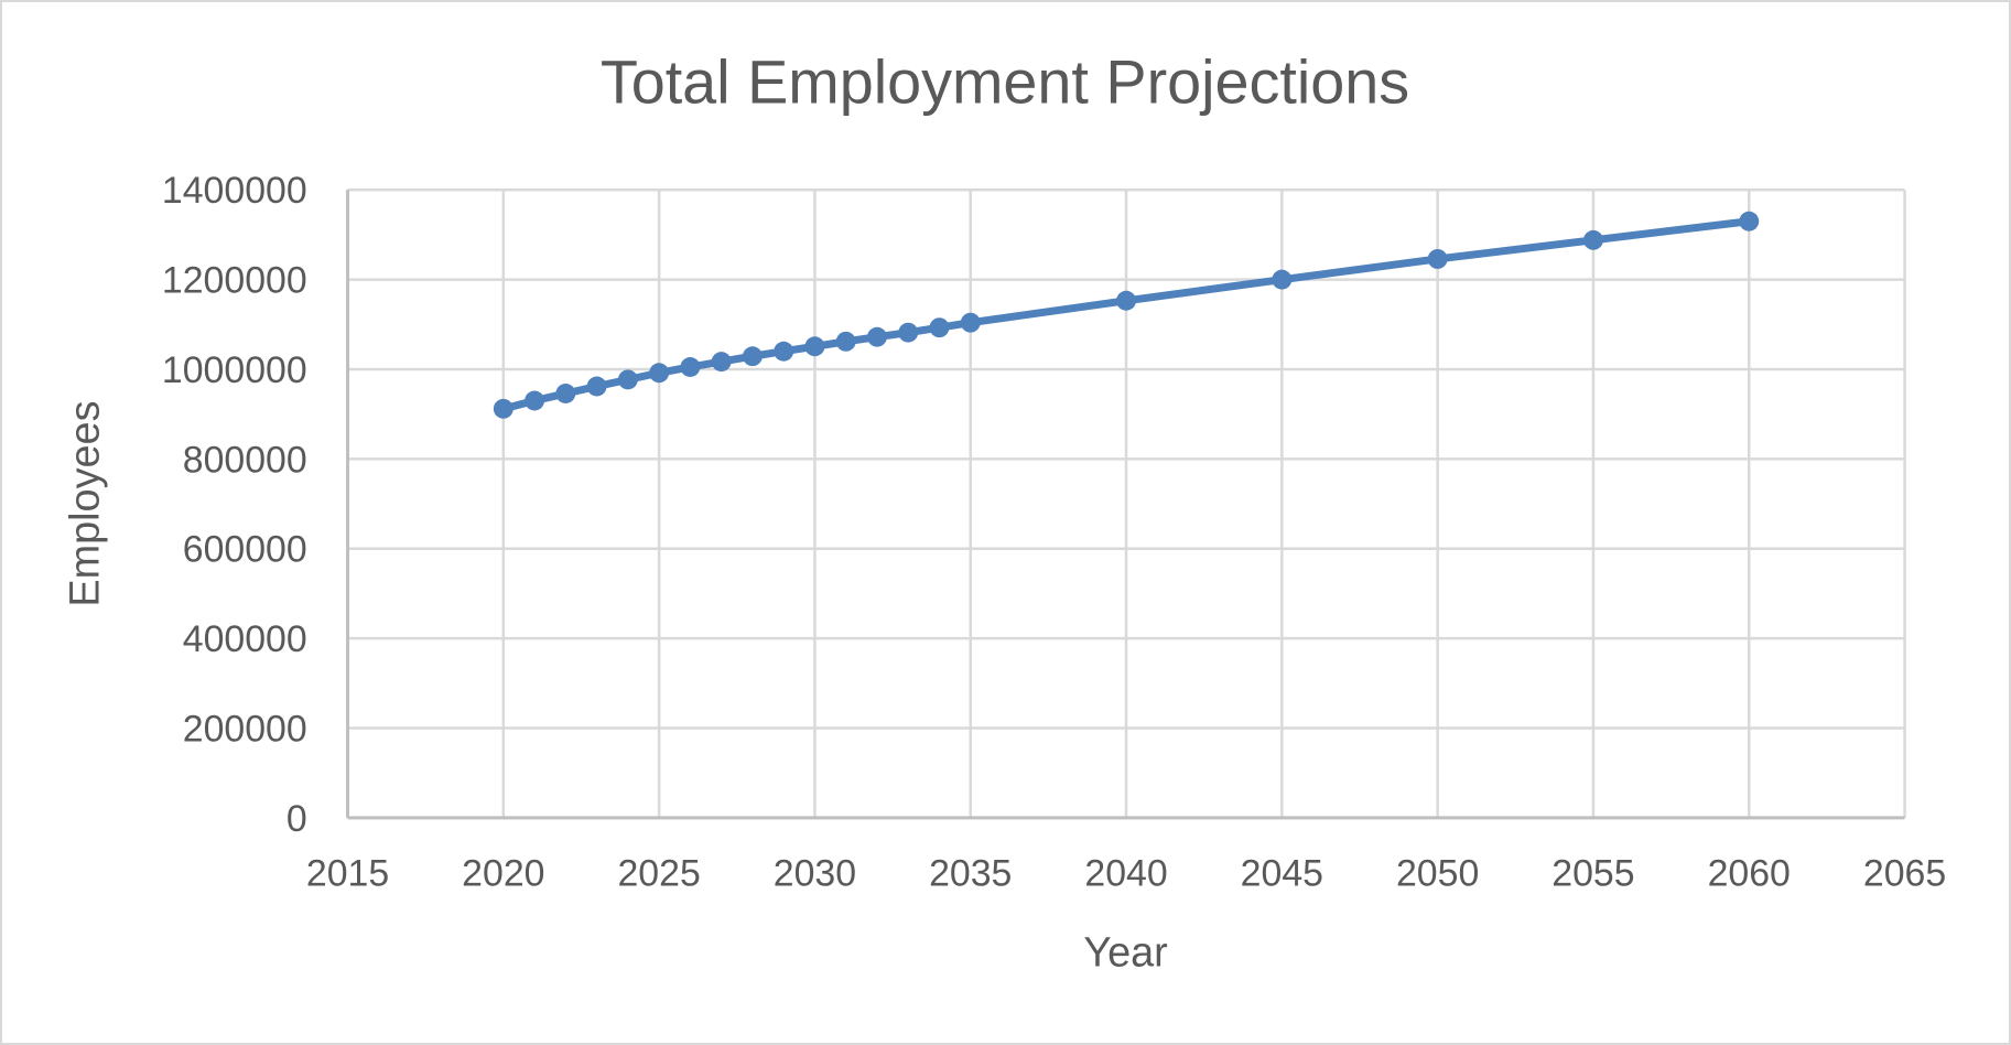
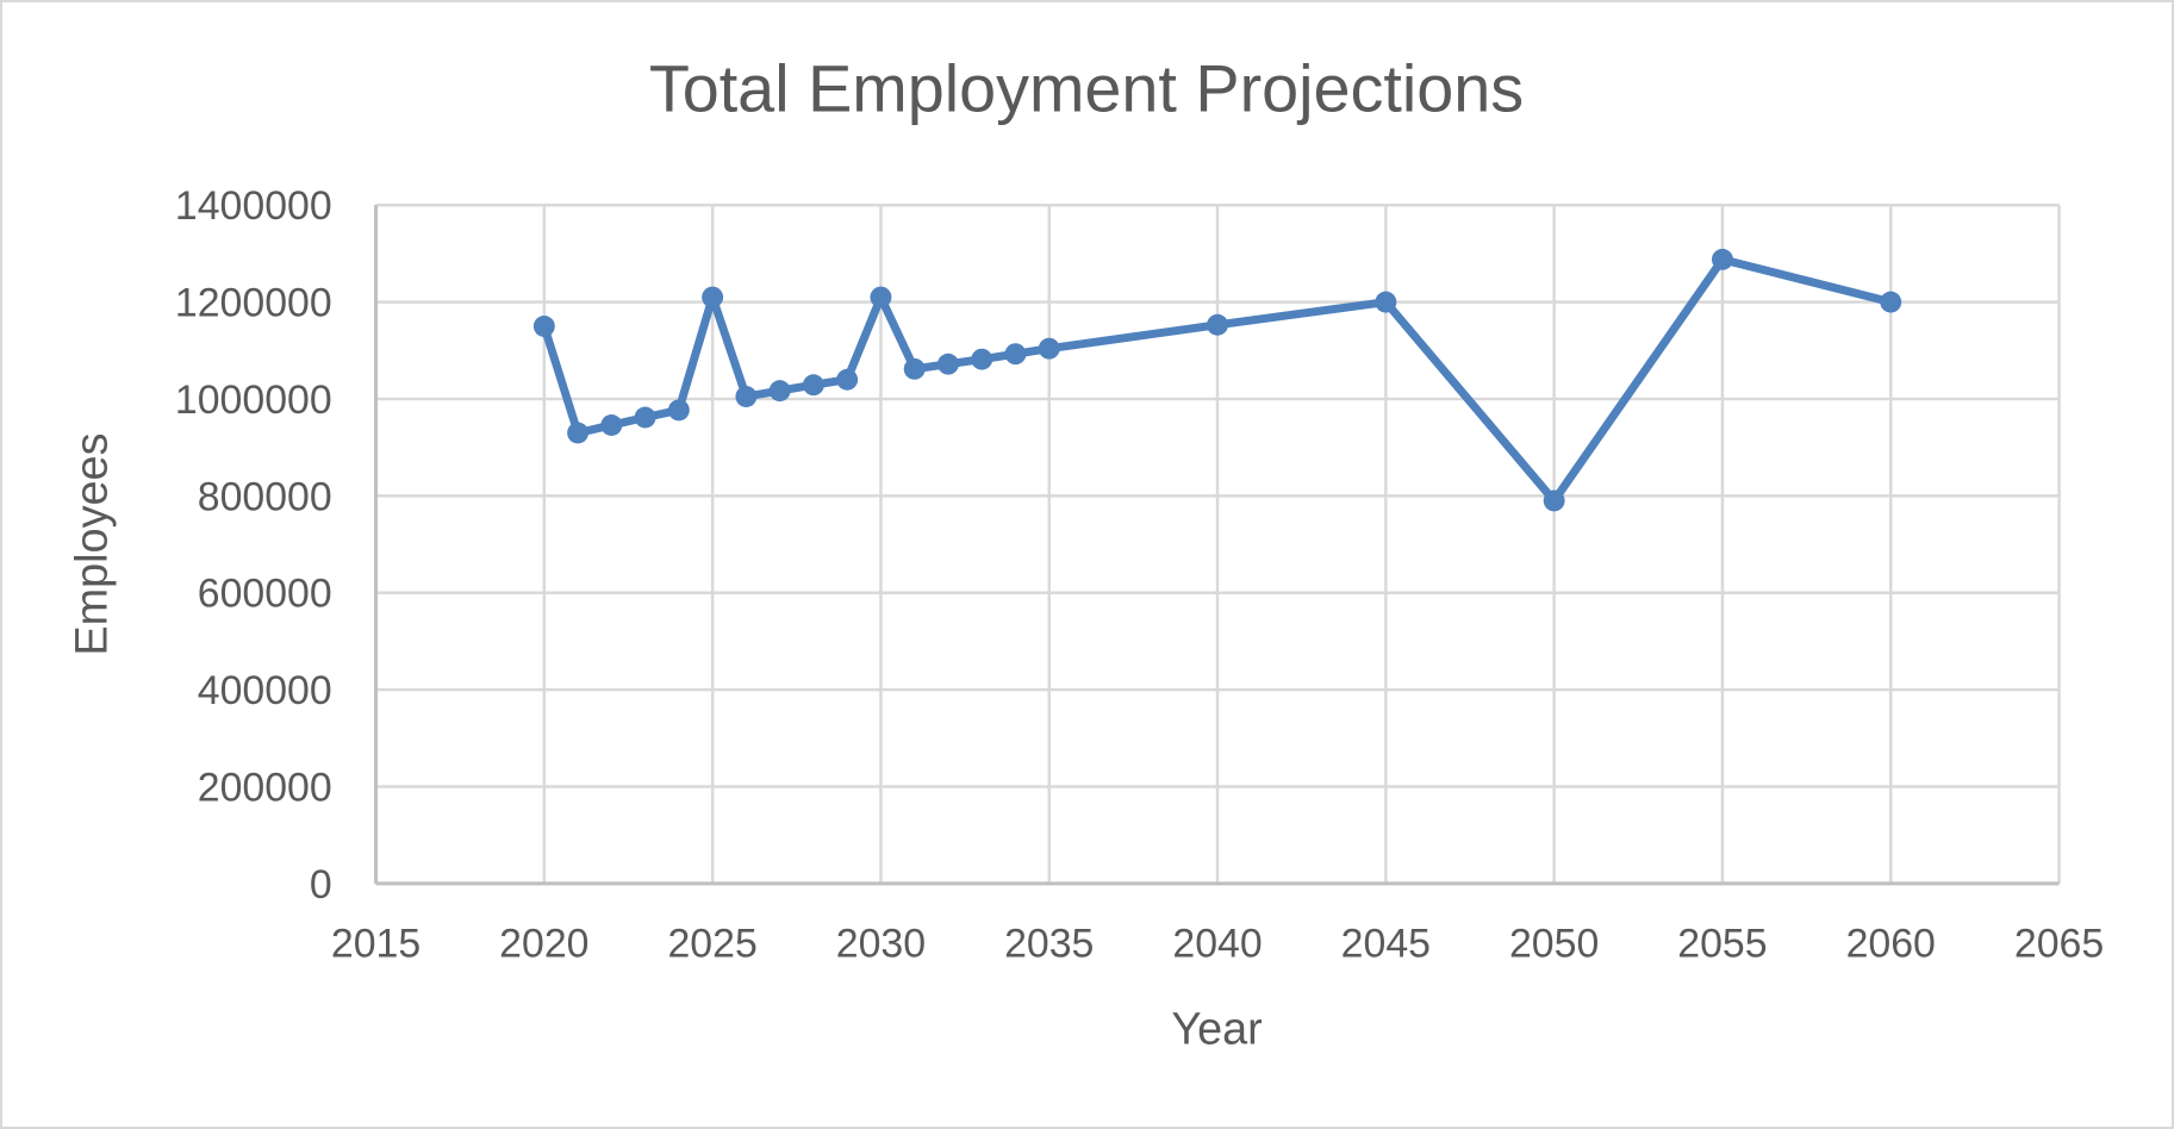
2020: 910000 -> 1150000
2025: 990000 -> 1210000
2030: 1050000 -> 1210000
2050: 1250000 -> 790000
2060: 1330000 -> 1200000
